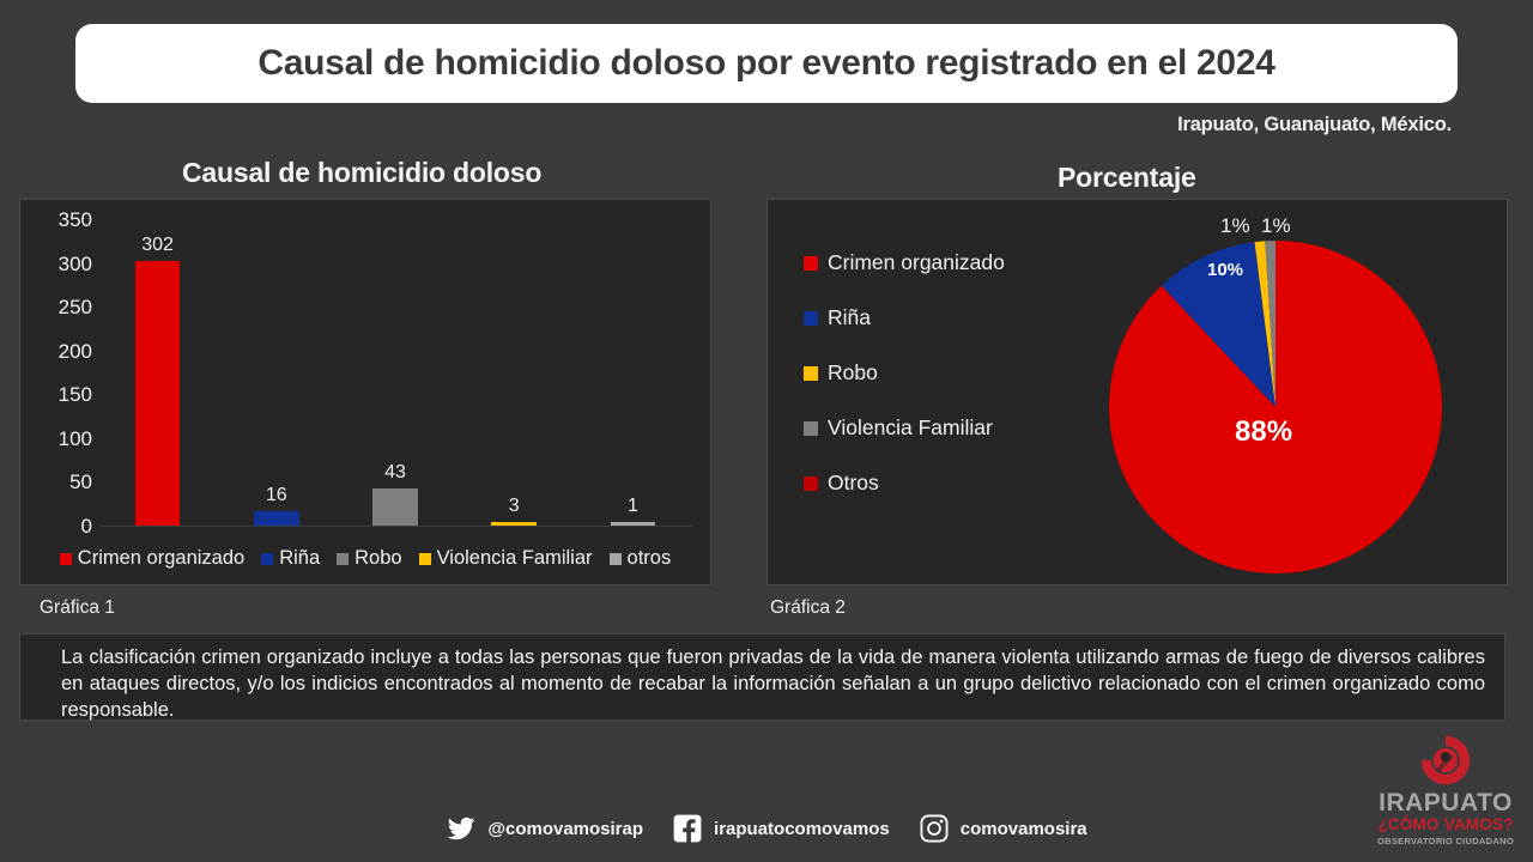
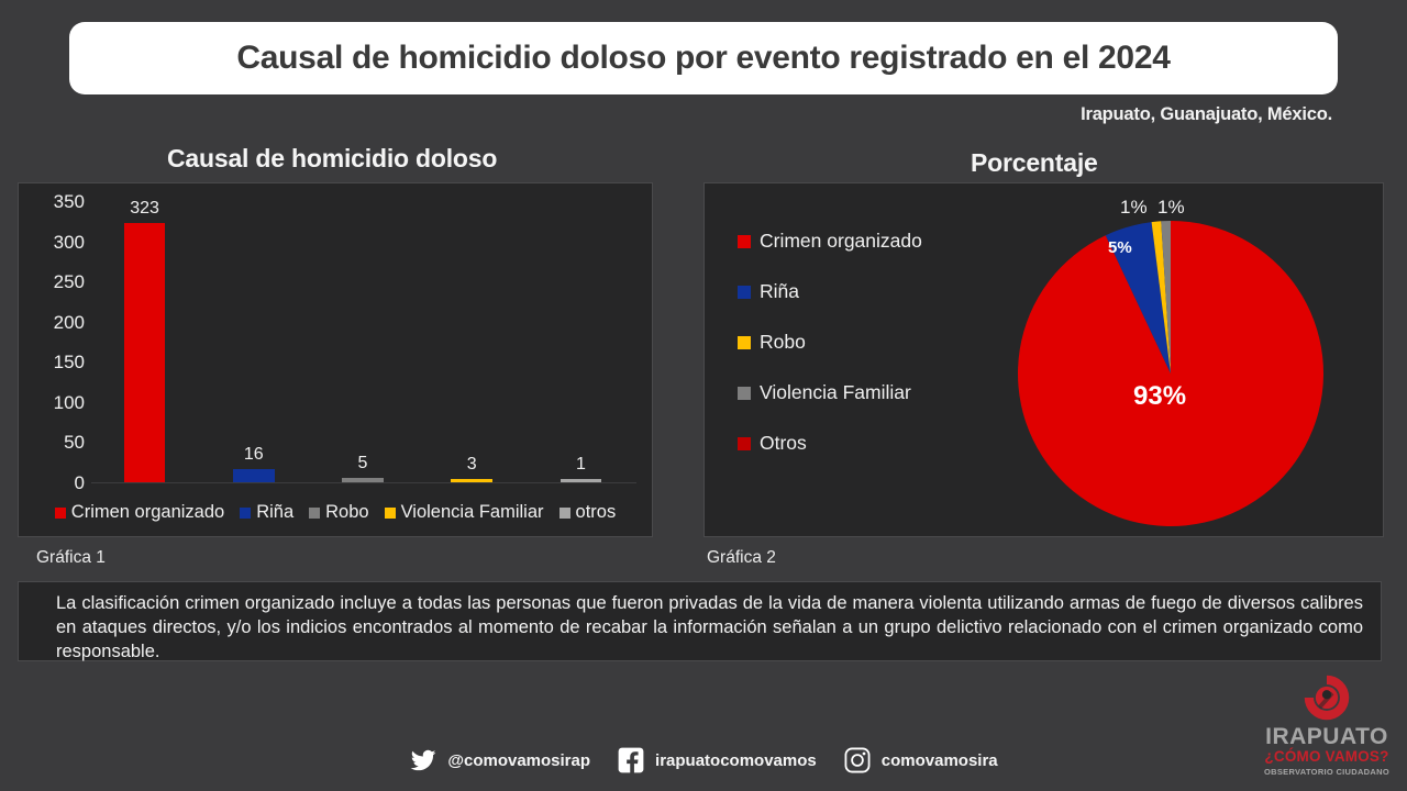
Causal de homicidio doloso/Crimen organizado: 302 -> 323
Causal de homicidio doloso/Robo: 43 -> 5
Porcentaje/Crimen organizado: 88% -> 93%
Porcentaje/Riña: 10% -> 5%
